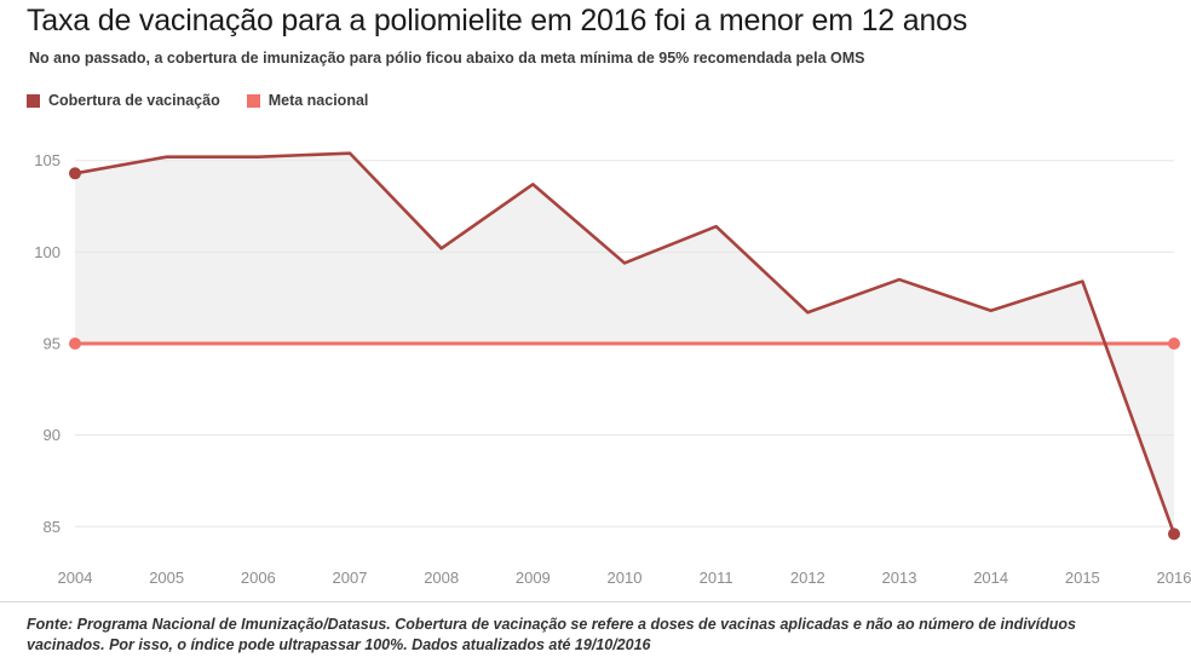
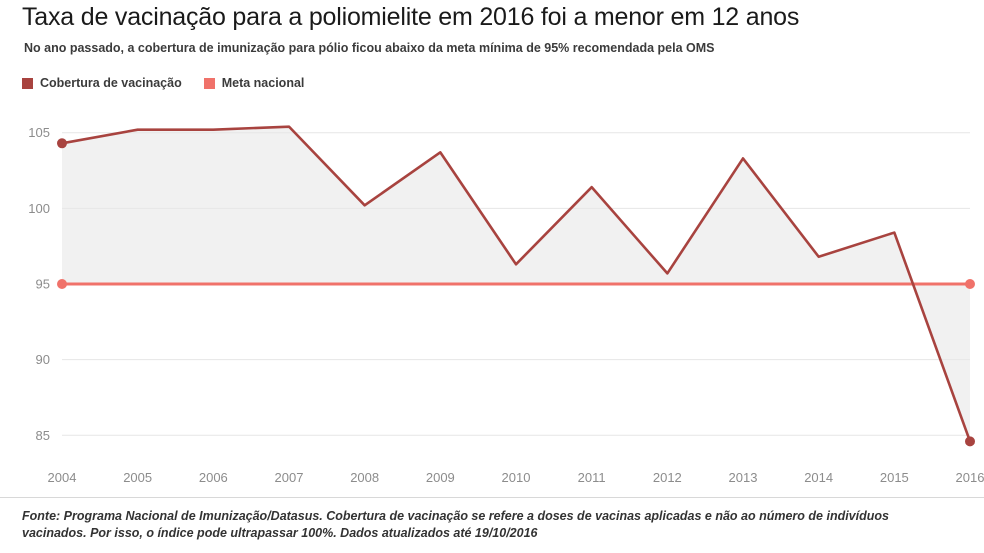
Cobertura de vacinação/2010: 99.4 -> 96.3
Cobertura de vacinação/2012: 96.7 -> 95.7
Cobertura de vacinação/2013: 98.5 -> 103.3
